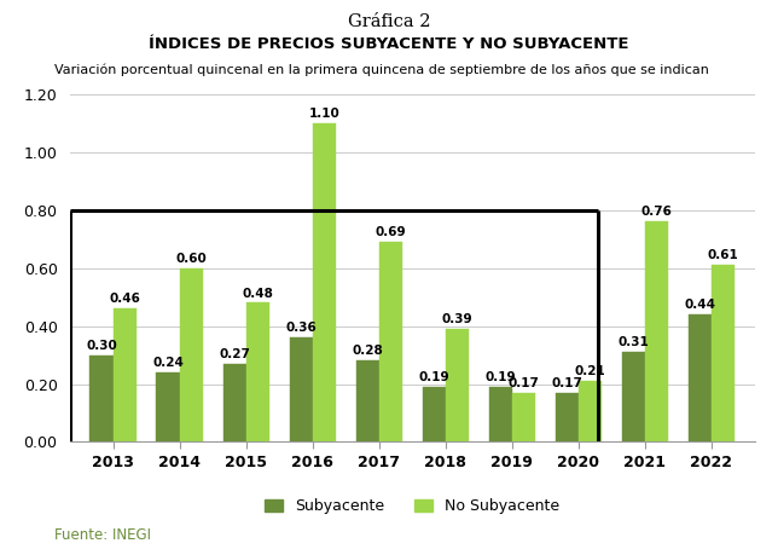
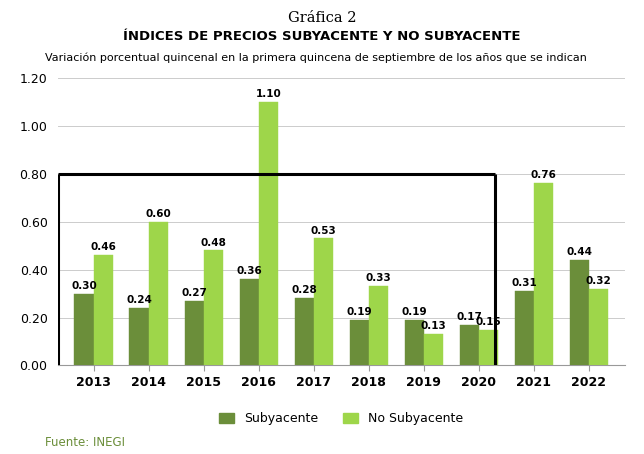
No Subyacente/2017: 0.69 -> 0.53
No Subyacente/2018: 0.39 -> 0.33
No Subyacente/2019: 0.17 -> 0.13
No Subyacente/2020: 0.21 -> 0.15
No Subyacente/2022: 0.61 -> 0.32
